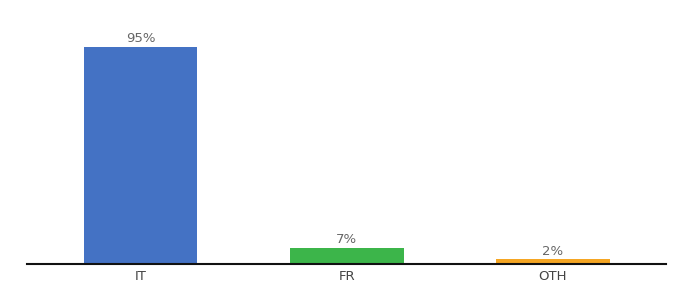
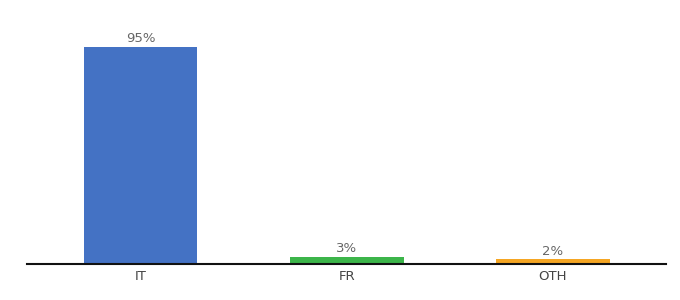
FR: 7% -> 3%
